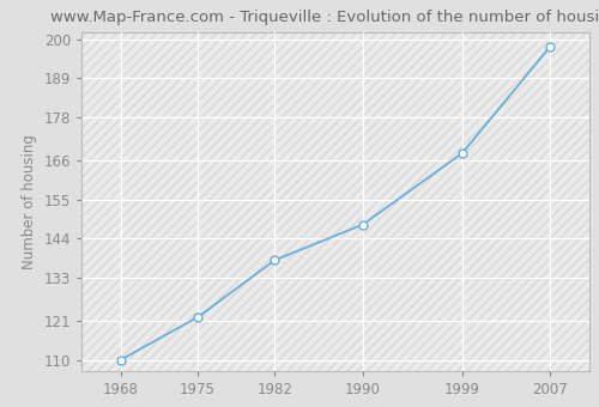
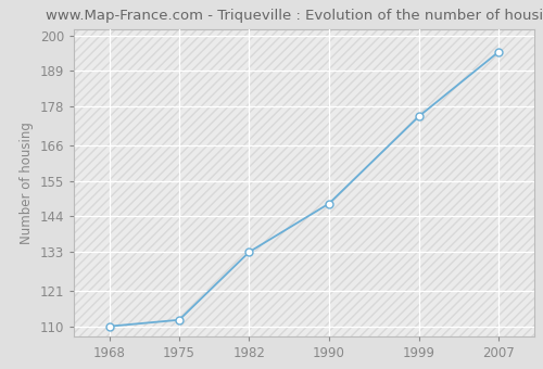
1975: 122 -> 112
1982: 138 -> 133
1999: 168 -> 175
2007: 198 -> 195
